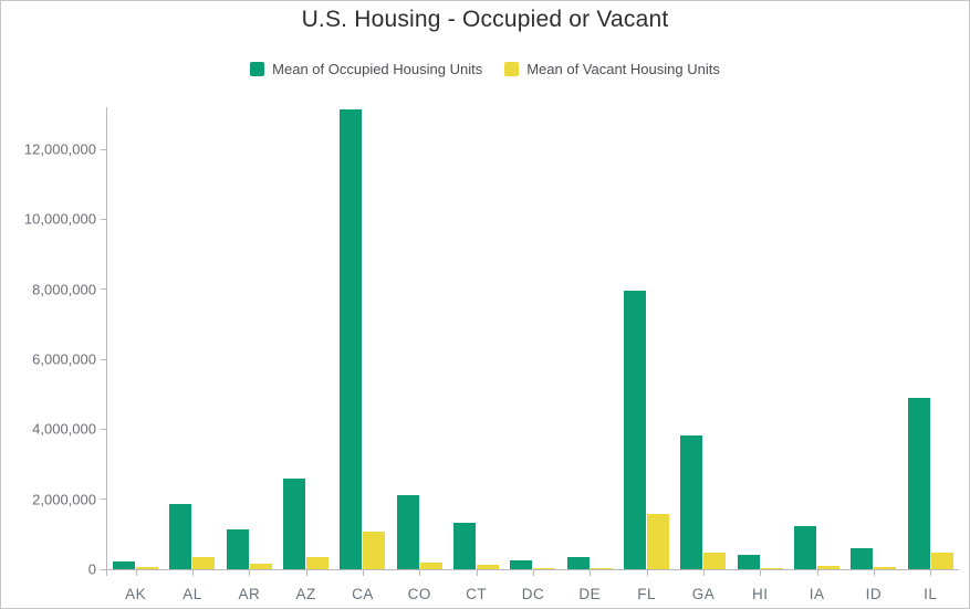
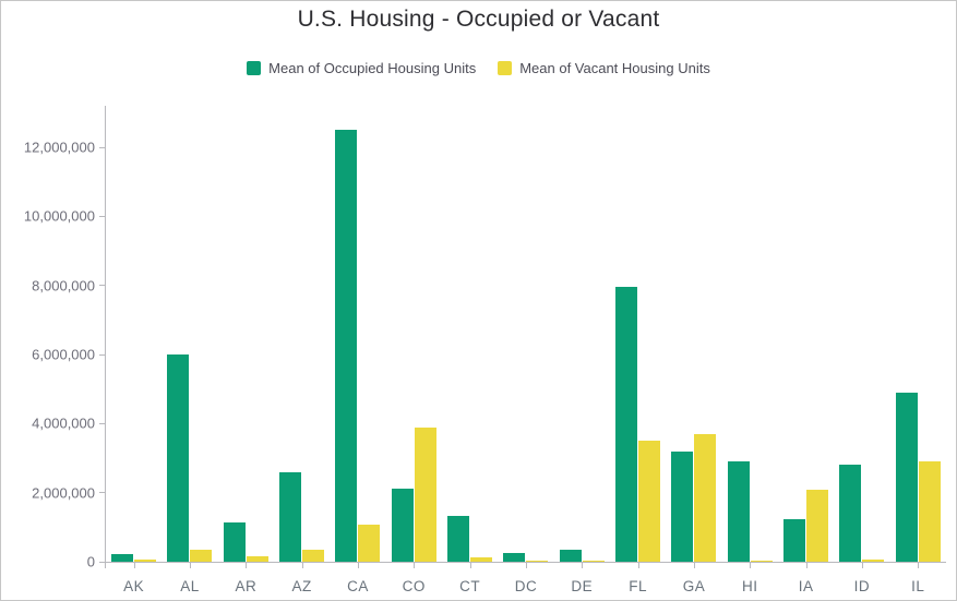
Mean of Occupied Housing Units/AL: 1900000 -> 6000000
Mean of Occupied Housing Units/CA: 13200000 -> 12500000
Mean of Vacant Housing Units/CO: 200000 -> 3900000
Mean of Vacant Housing Units/FL: 1600000 -> 3500000
Mean of Occupied Housing Units/GA: 3800000 -> 3200000
Mean of Vacant Housing Units/GA: 500000 -> 3700000
Mean of Occupied Housing Units/HI: 400000 -> 2900000
Mean of Vacant Housing Units/IA: 100000 -> 2100000
Mean of Occupied Housing Units/ID: 600000 -> 2800000
Mean of Vacant Housing Units/IL: 500000 -> 2900000
